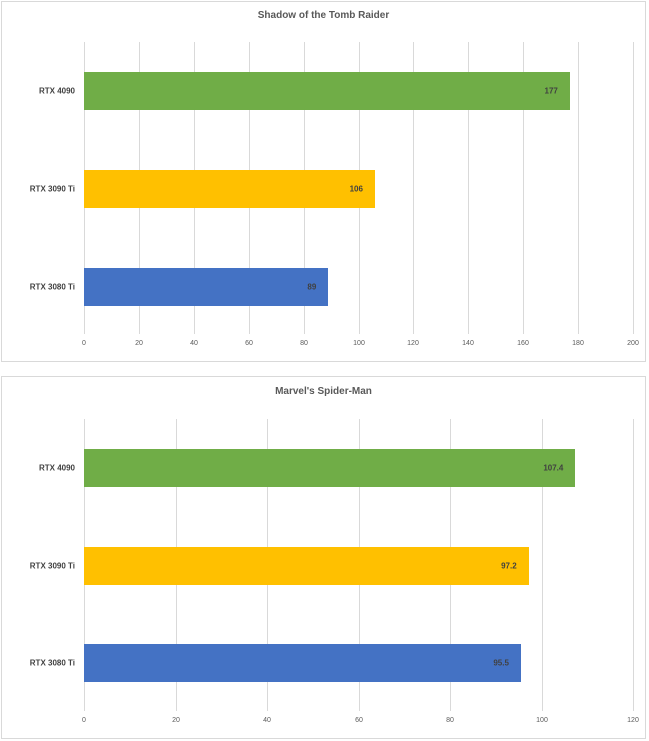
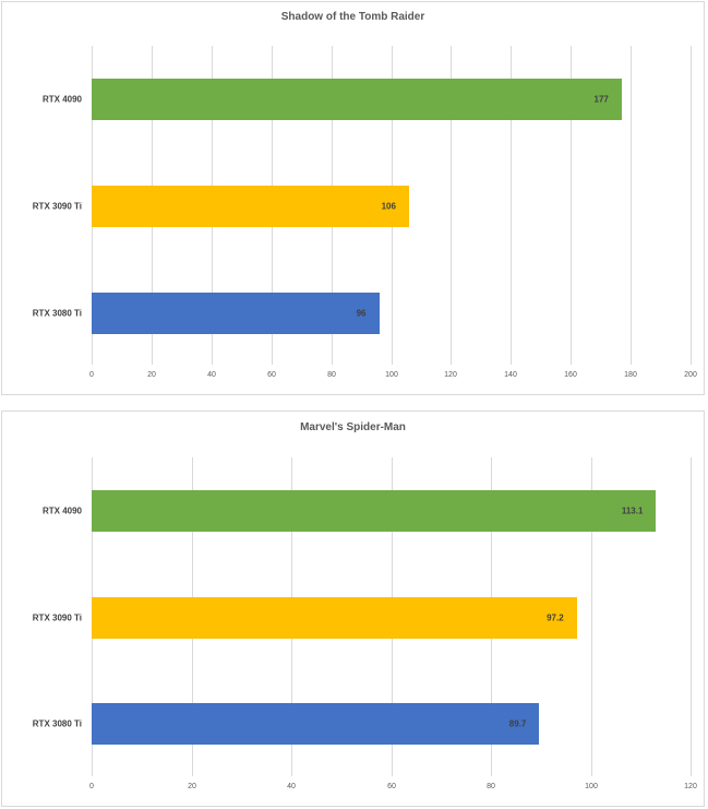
Shadow of the Tomb Raider/RTX 3080 Ti: 89 -> 96
Marvel's Spider-Man/RTX 4090: 107.4 -> 113.1
Marvel's Spider-Man/RTX 3080 Ti: 95.5 -> 89.7
